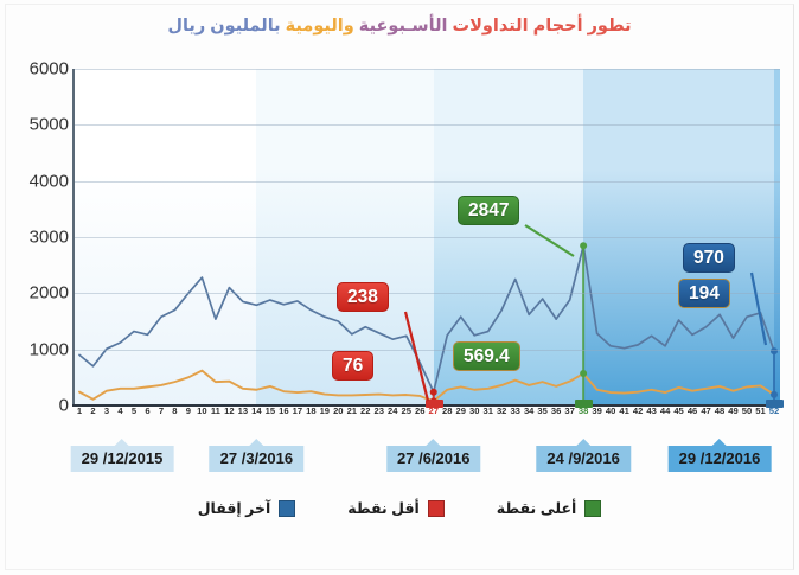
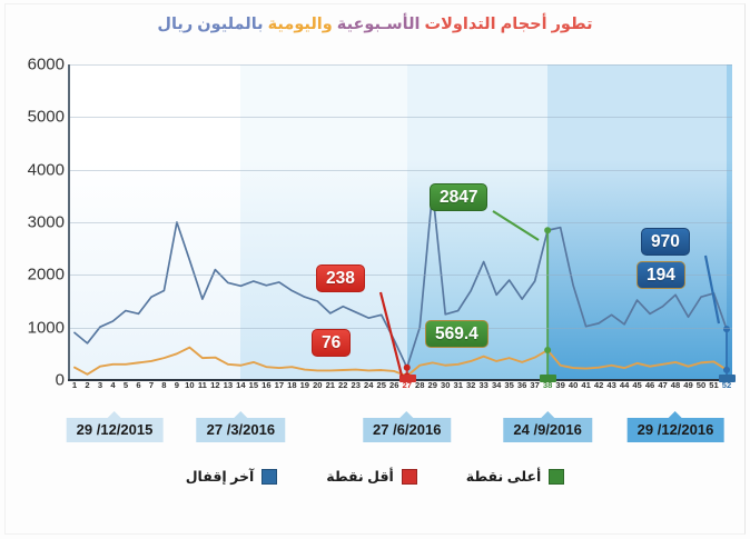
الأسـبوعية/9: 2000 -> 3000
الأسـبوعية/28: 1200 -> 1000
الأسـبوعية/29: 1600 -> 3600
الأسـبوعية/39: 1300 -> 2900
الأسـبوعية/40: 1100 -> 1800
